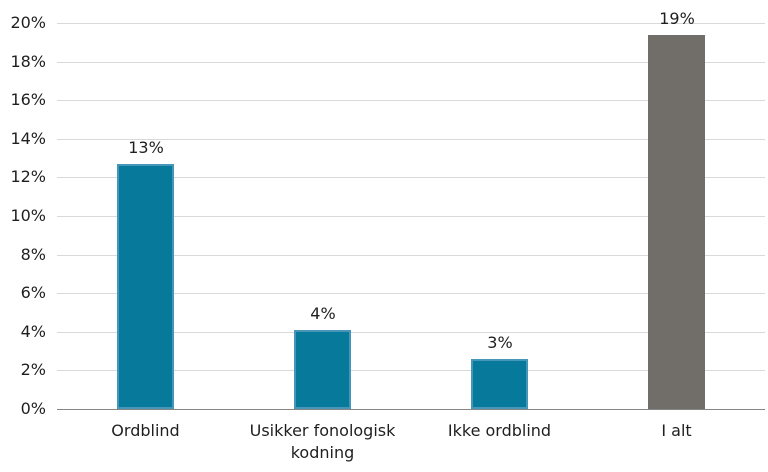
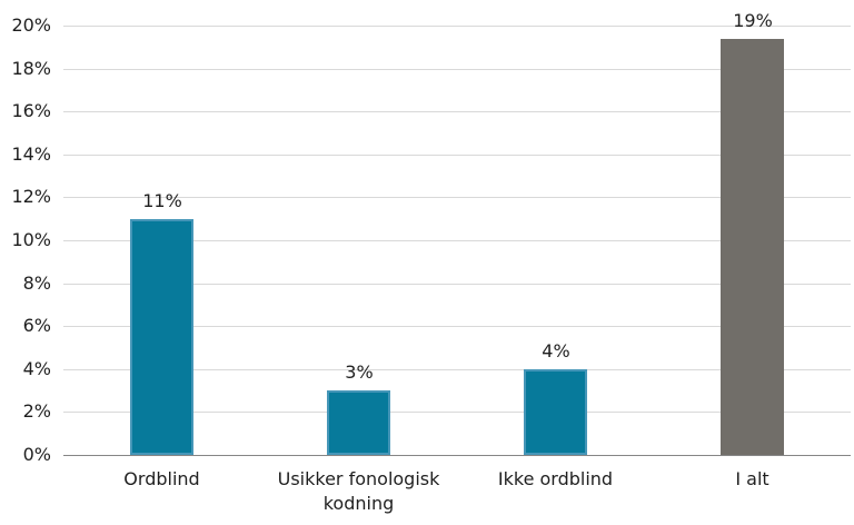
Ordblind: 13% -> 11%
Usikker fonologisk kodning: 4% -> 3%
Ikke ordblind: 3% -> 4%
